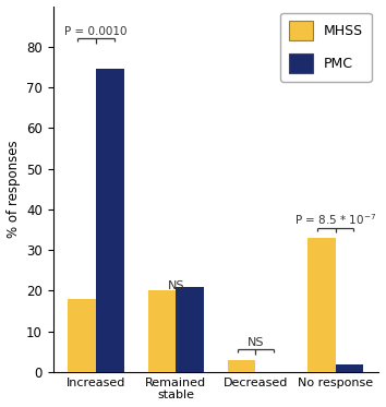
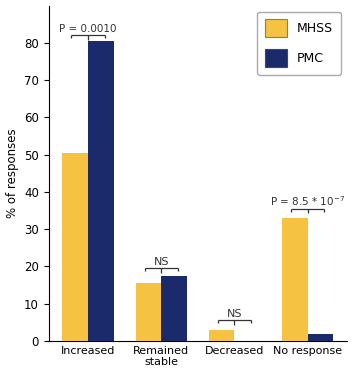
MHSS/Increased: 18.0 -> 50.5
PMC/Increased: 74.5 -> 80.5
MHSS/Remained stable: 20.0 -> 15.5
PMC/Remained stable: 21.0 -> 17.5
